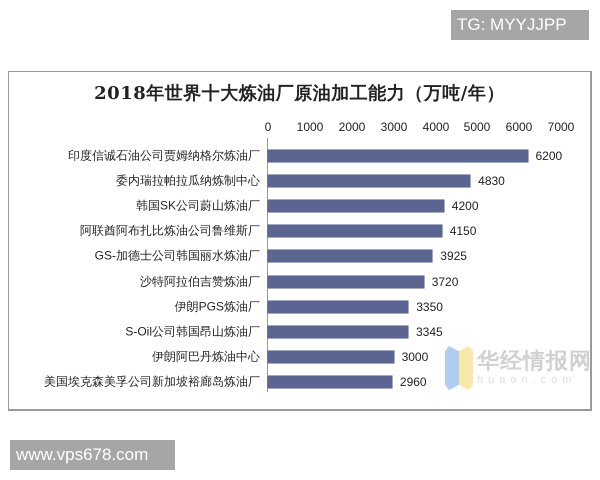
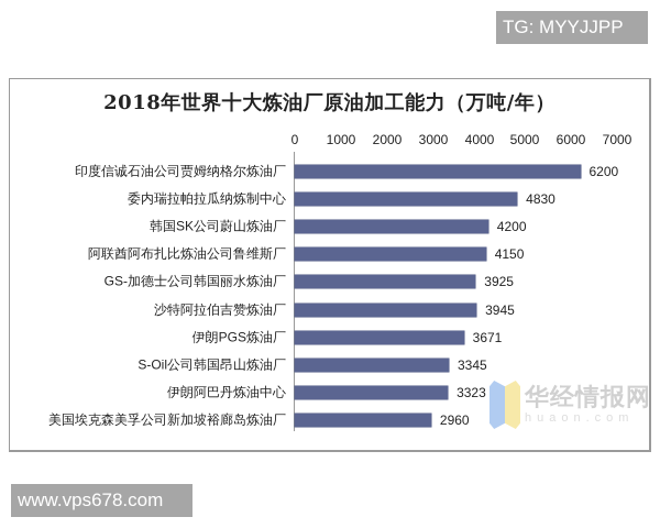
沙特阿拉伯吉赞炼油厂: 3720 -> 3945
伊朗PGS炼油厂: 3350 -> 3671
伊朗阿巴丹炼油中心: 3000 -> 3323
